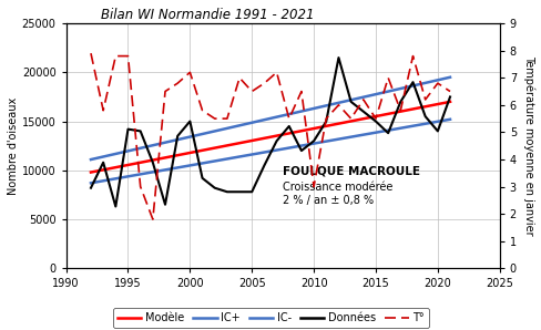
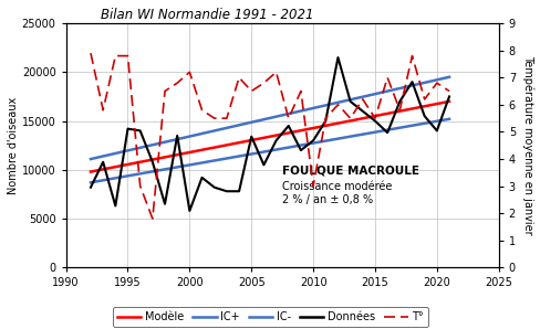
Données/2000: 15000 -> 5800
Données/2005: 7800 -> 13400
